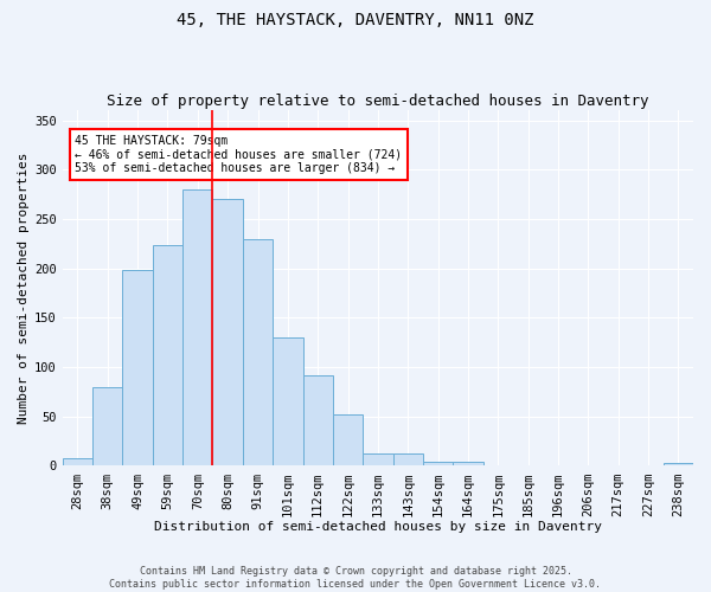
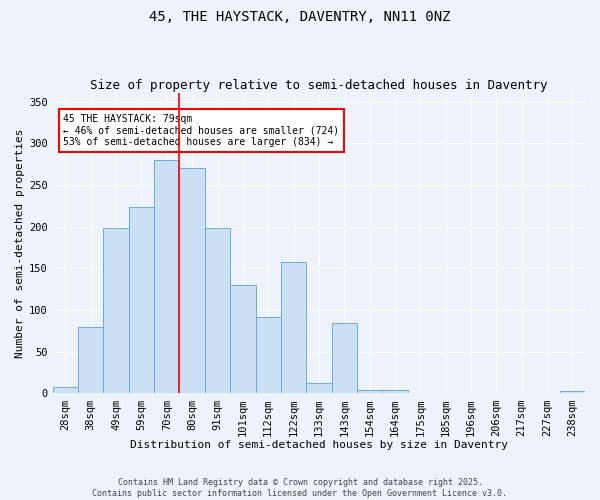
91sqm: 230 -> 198
122sqm: 52 -> 158
143sqm: 12 -> 84
